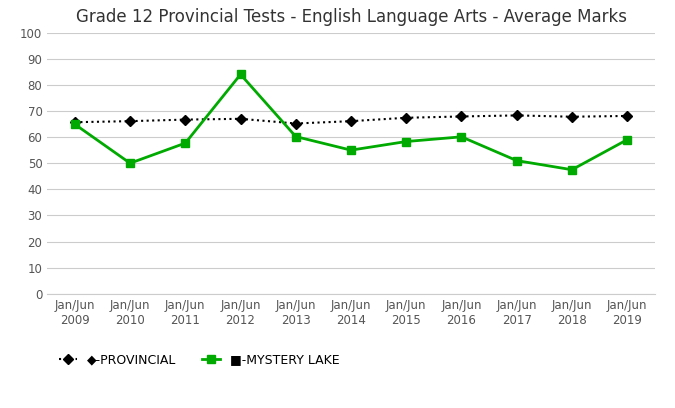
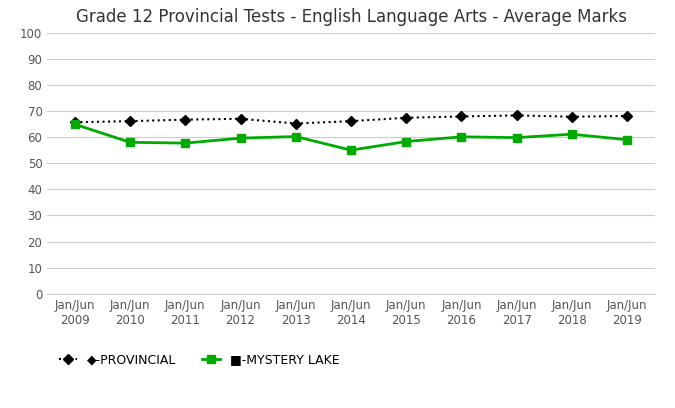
■-MYSTERY LAKE/Jan/Jun 2010: 50.0 -> 58.0
■-MYSTERY LAKE/Jan/Jun 2012: 84.0 -> 59.6
■-MYSTERY LAKE/Jan/Jun 2017: 51.0 -> 59.8
■-MYSTERY LAKE/Jan/Jun 2018: 47.5 -> 61.1
